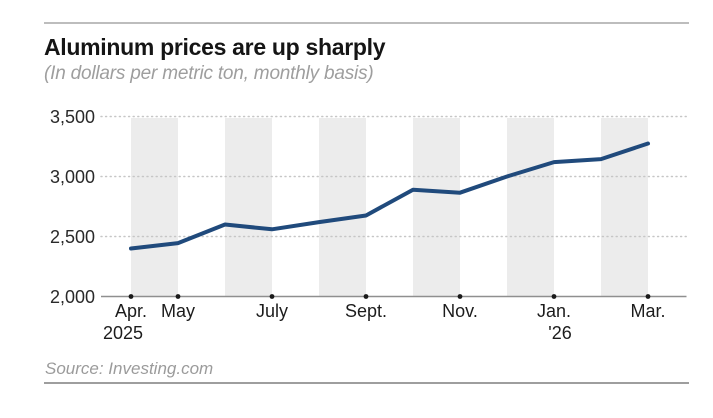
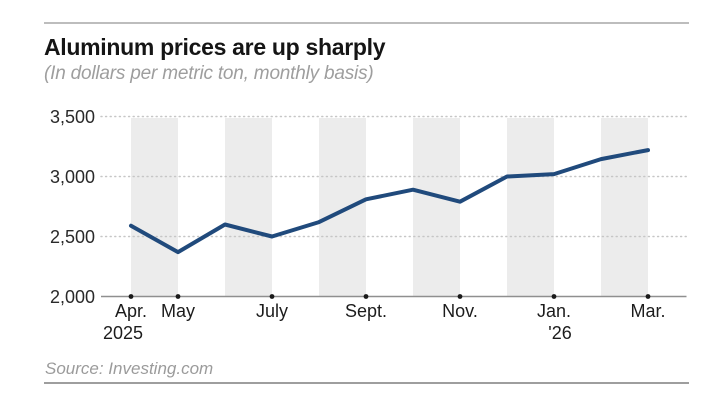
Apr. 2025: 2400 -> 2590
May: 2440 -> 2370
July: 2560 -> 2500
Sept.: 2680 -> 2810
Nov.: 2860 -> 2790
Jan. '26: 3120 -> 3020
Mar.: 3280 -> 3220
